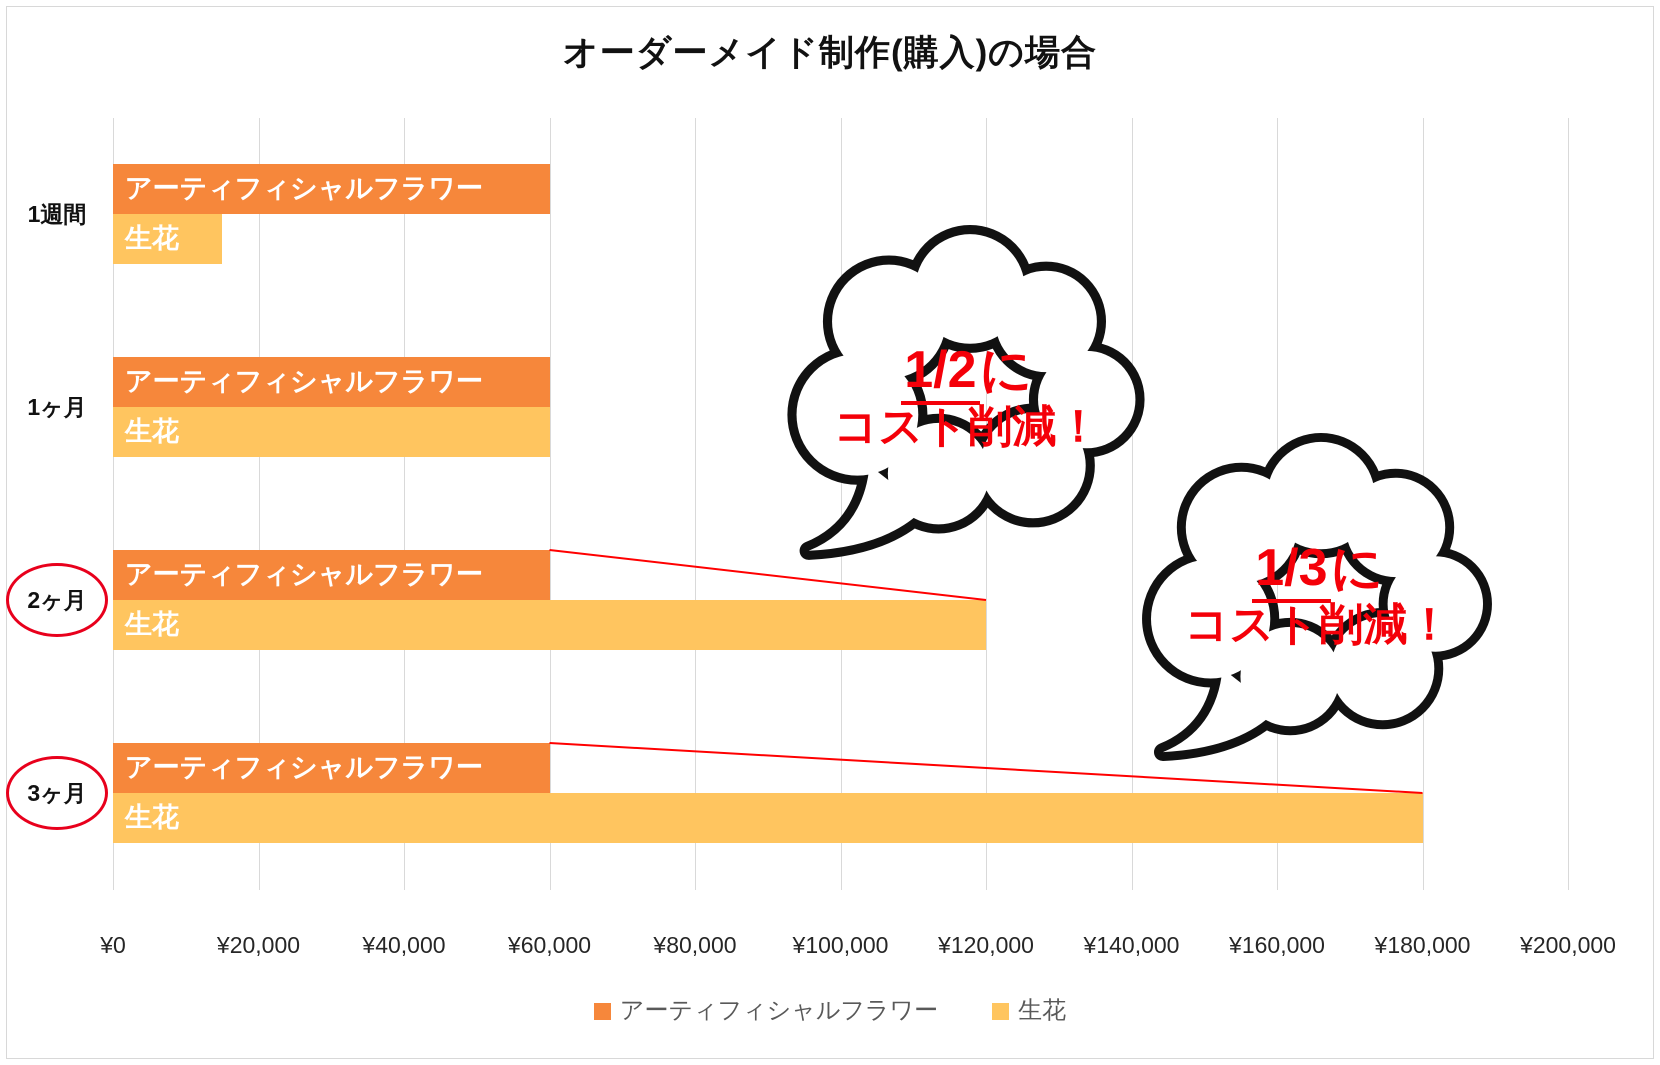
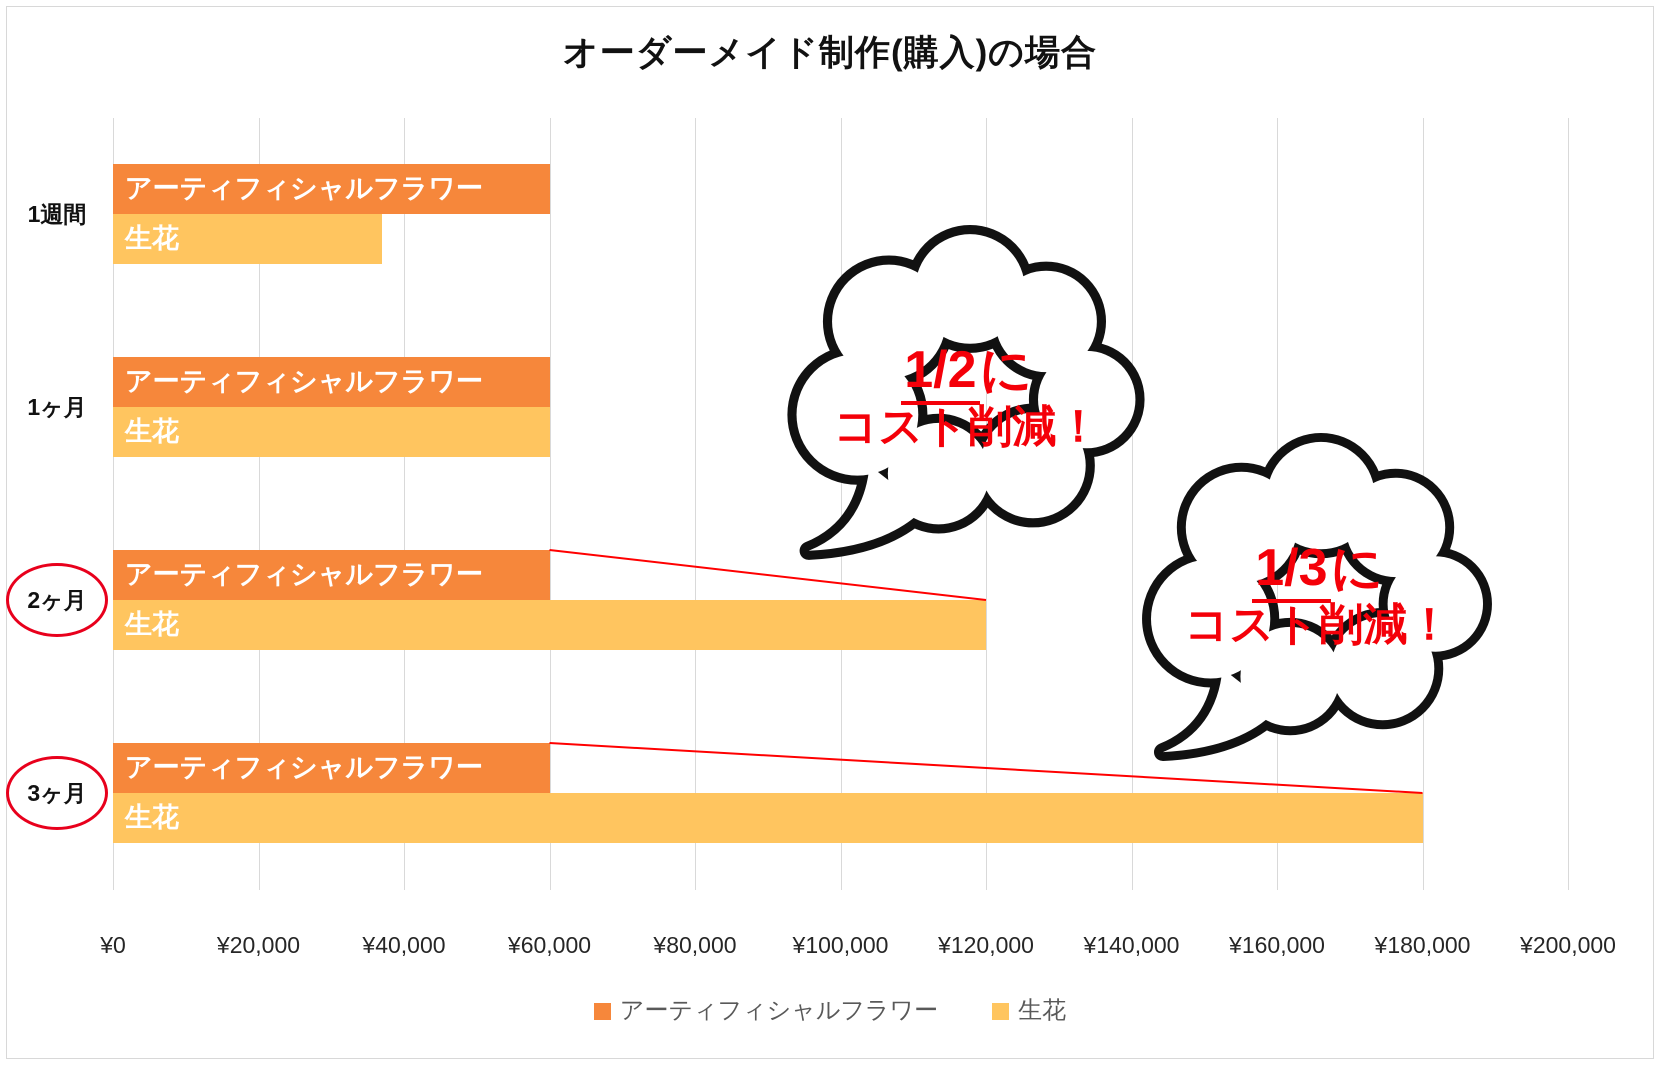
生花/1週間: ¥15000 -> ¥37000
